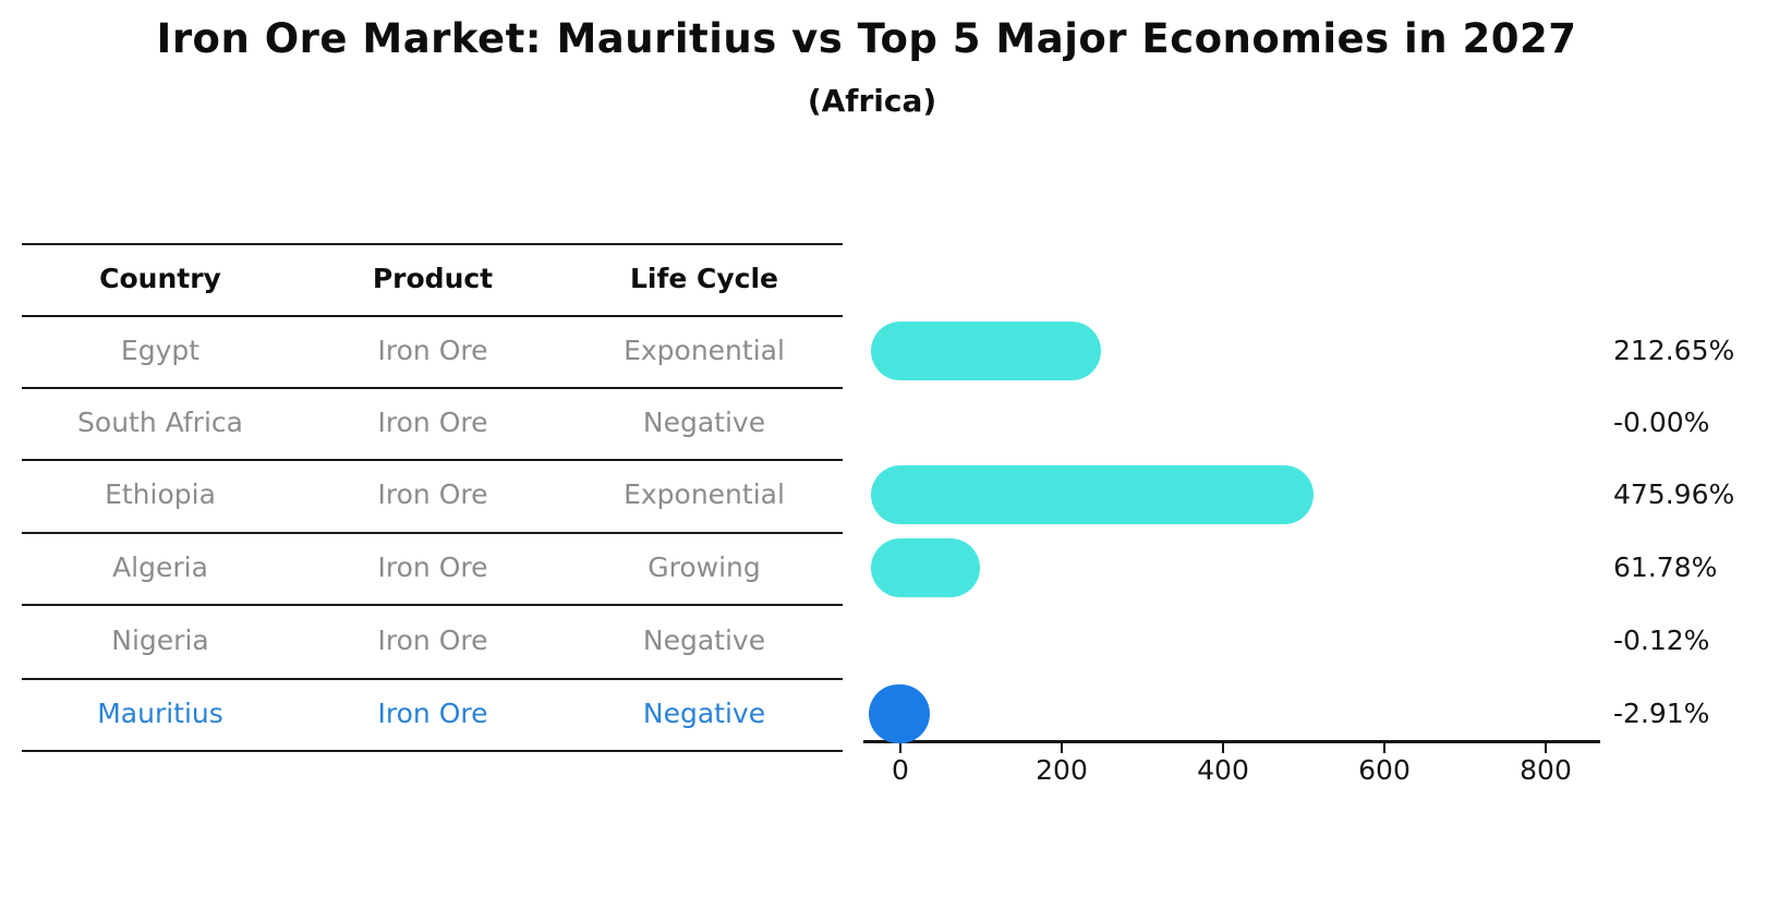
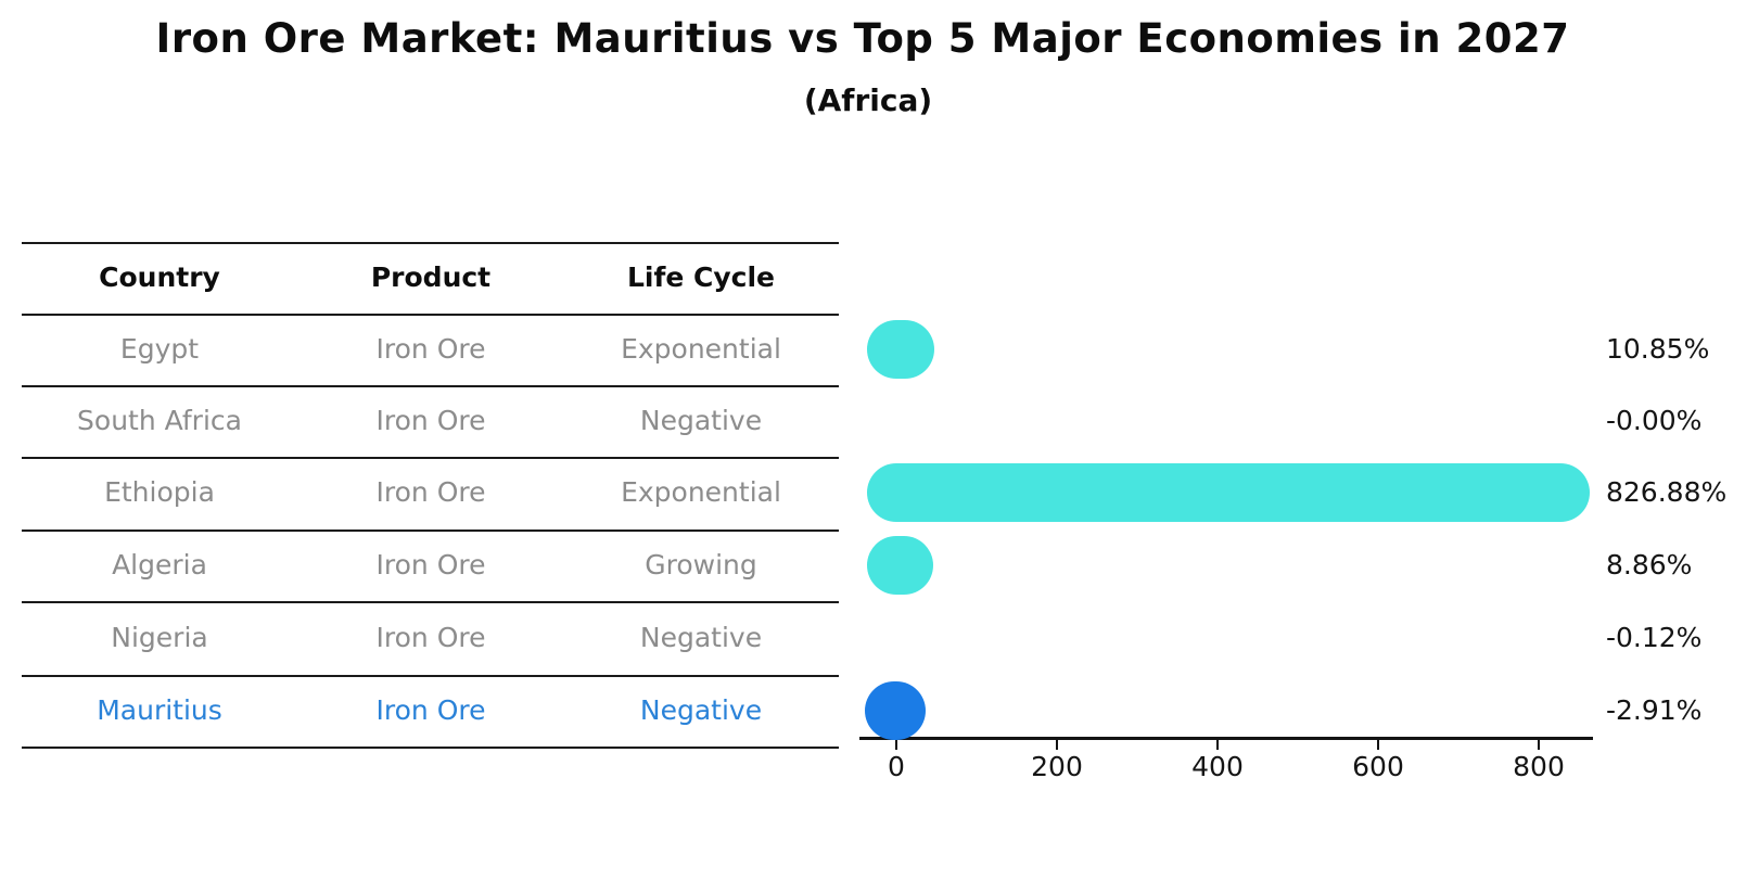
Egypt: 212.65% -> 10.85%
Ethiopia: 475.96% -> 826.88%
Algeria: 61.78% -> 8.86%
